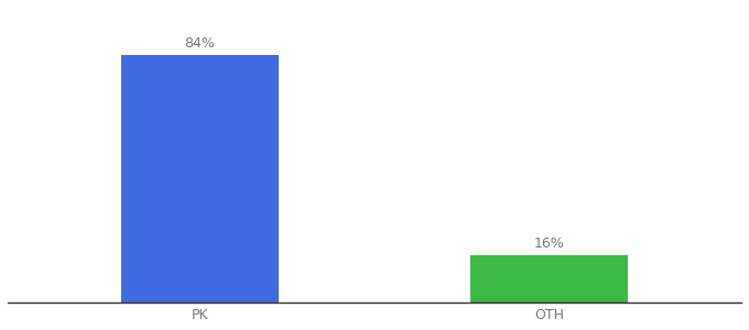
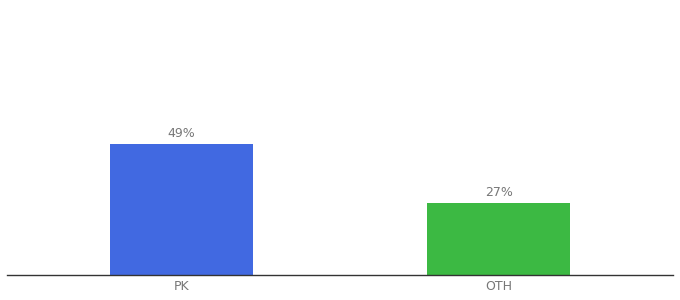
PK: 84% -> 49%
OTH: 16% -> 27%
